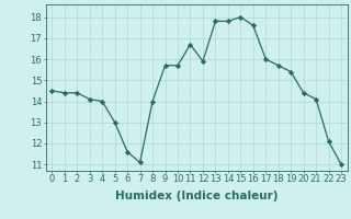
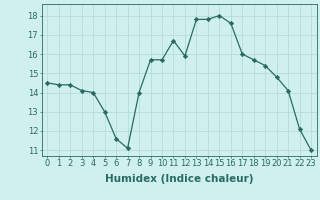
20: 14.4 -> 14.8
